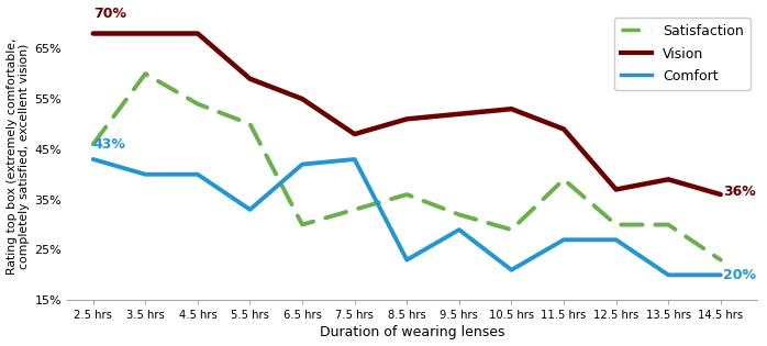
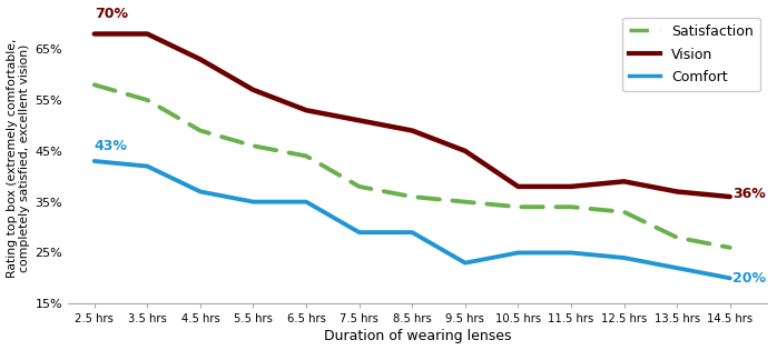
Satisfaction/2.5 hrs: 46% -> 58%
Satisfaction/3.5 hrs: 60% -> 55%
Comfort/3.5 hrs: 40% -> 42%
Vision/4.5 hrs: 68% -> 63%
Satisfaction/4.5 hrs: 54% -> 49%
Comfort/4.5 hrs: 40% -> 37%
Vision/5.5 hrs: 59% -> 57%
Satisfaction/5.5 hrs: 50% -> 46%
Comfort/5.5 hrs: 33% -> 35%
Vision/6.5 hrs: 55% -> 53%
Satisfaction/6.5 hrs: 30% -> 44%
Comfort/6.5 hrs: 42% -> 35%
Vision/7.5 hrs: 48% -> 51%
Satisfaction/7.5 hrs: 33% -> 38%
Comfort/7.5 hrs: 43% -> 29%
Vision/8.5 hrs: 51% -> 49%
Comfort/8.5 hrs: 23% -> 29%
Vision/9.5 hrs: 52% -> 45%
Satisfaction/9.5 hrs: 32% -> 35%
Comfort/9.5 hrs: 29% -> 23%
Vision/10.5 hrs: 53% -> 38%
Satisfaction/10.5 hrs: 29% -> 34%
Comfort/10.5 hrs: 21% -> 25%
Vision/11.5 hrs: 49% -> 38%
Satisfaction/11.5 hrs: 39% -> 34%
Comfort/11.5 hrs: 27% -> 25%
Vision/12.5 hrs: 37% -> 39%
Satisfaction/12.5 hrs: 30% -> 33%
Comfort/12.5 hrs: 27% -> 24%
Vision/13.5 hrs: 39% -> 37%
Satisfaction/13.5 hrs: 30% -> 28%
Comfort/13.5 hrs: 20% -> 22%
Satisfaction/14.5 hrs: 23% -> 26%
